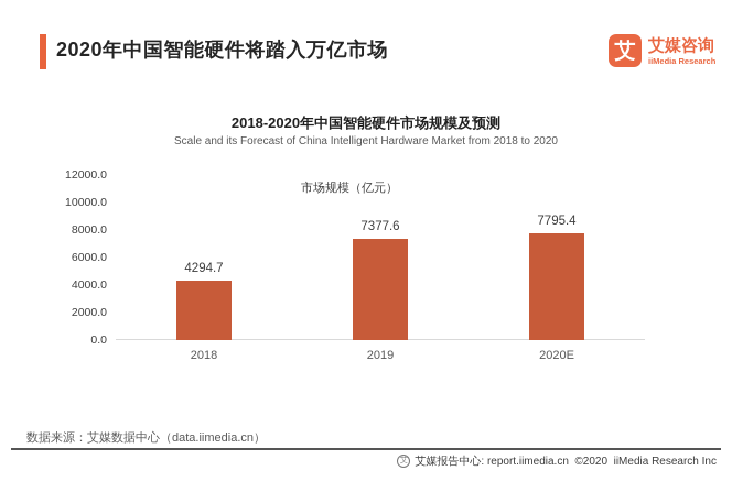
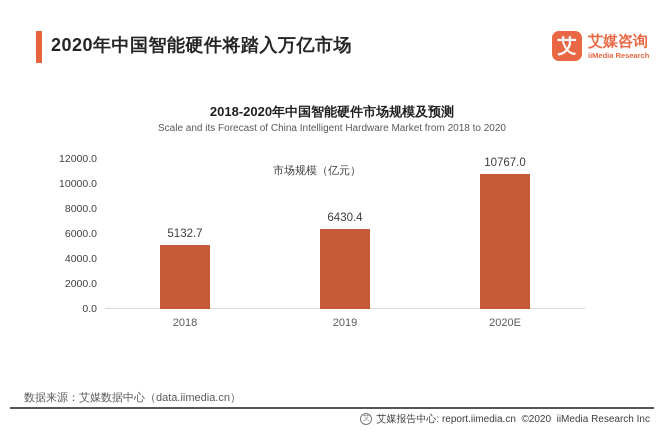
2018: 4294.7 -> 5132.7
2019: 7377.6 -> 6430.4
2020E: 7795.4 -> 10767.0
